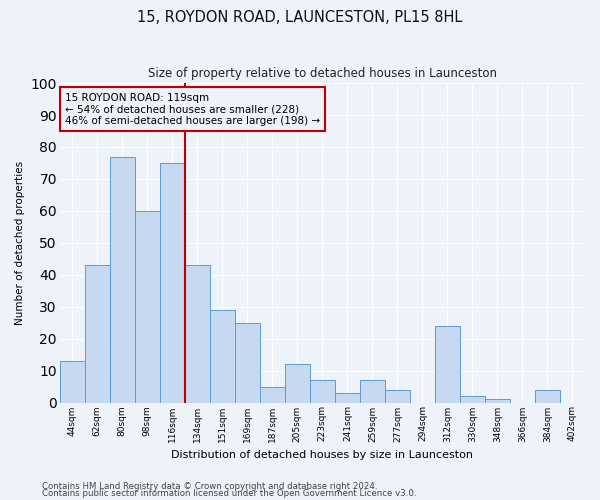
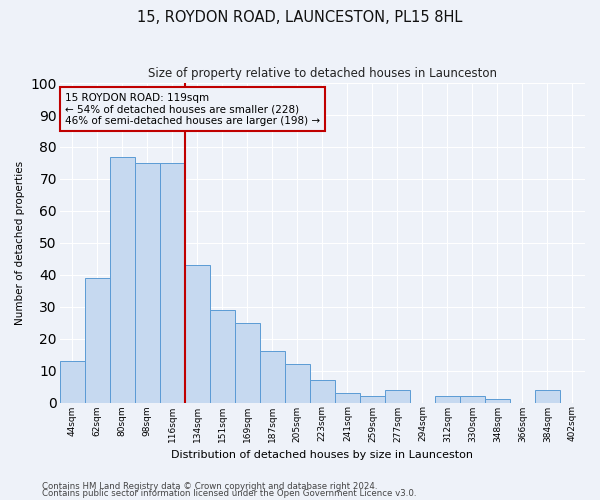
62sqm: 43 -> 39
98sqm: 60 -> 75
187sqm: 5 -> 16
259sqm: 7 -> 2
312sqm: 24 -> 2
